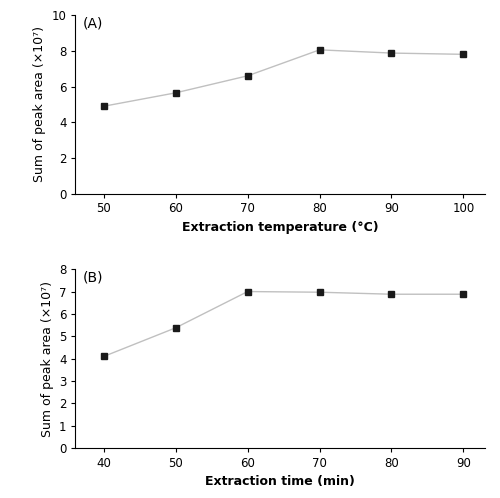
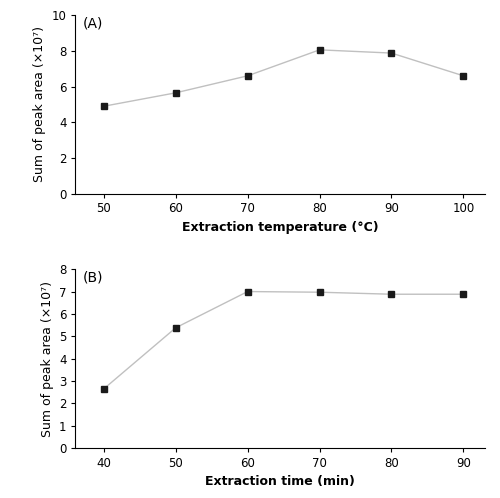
100: 7.8 -> 6.6
40: 4.10 -> 2.65
